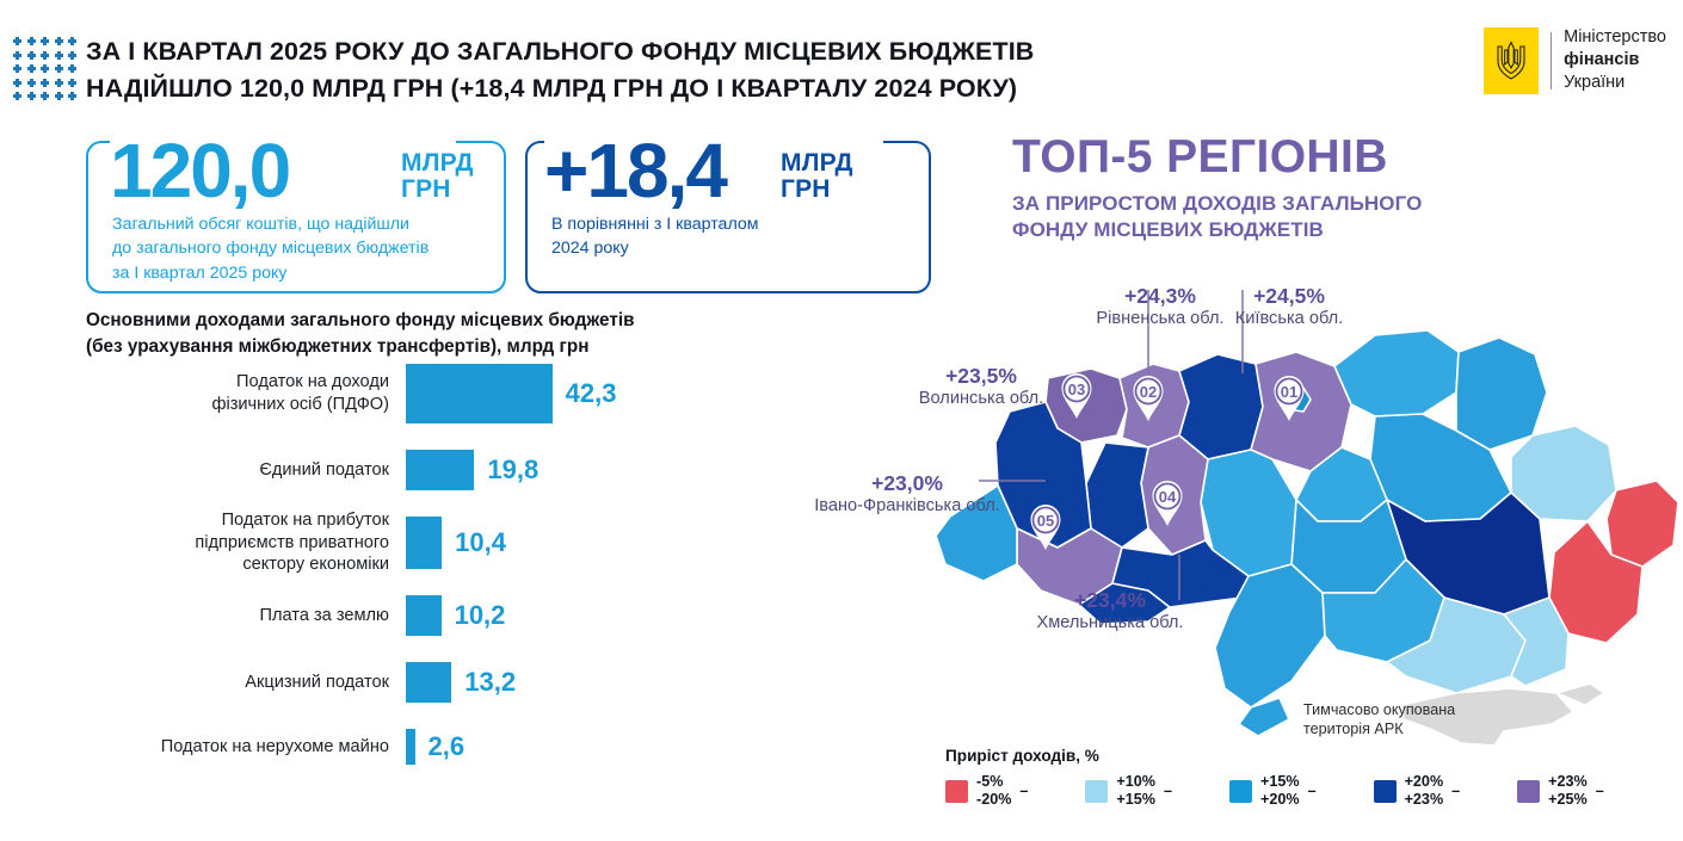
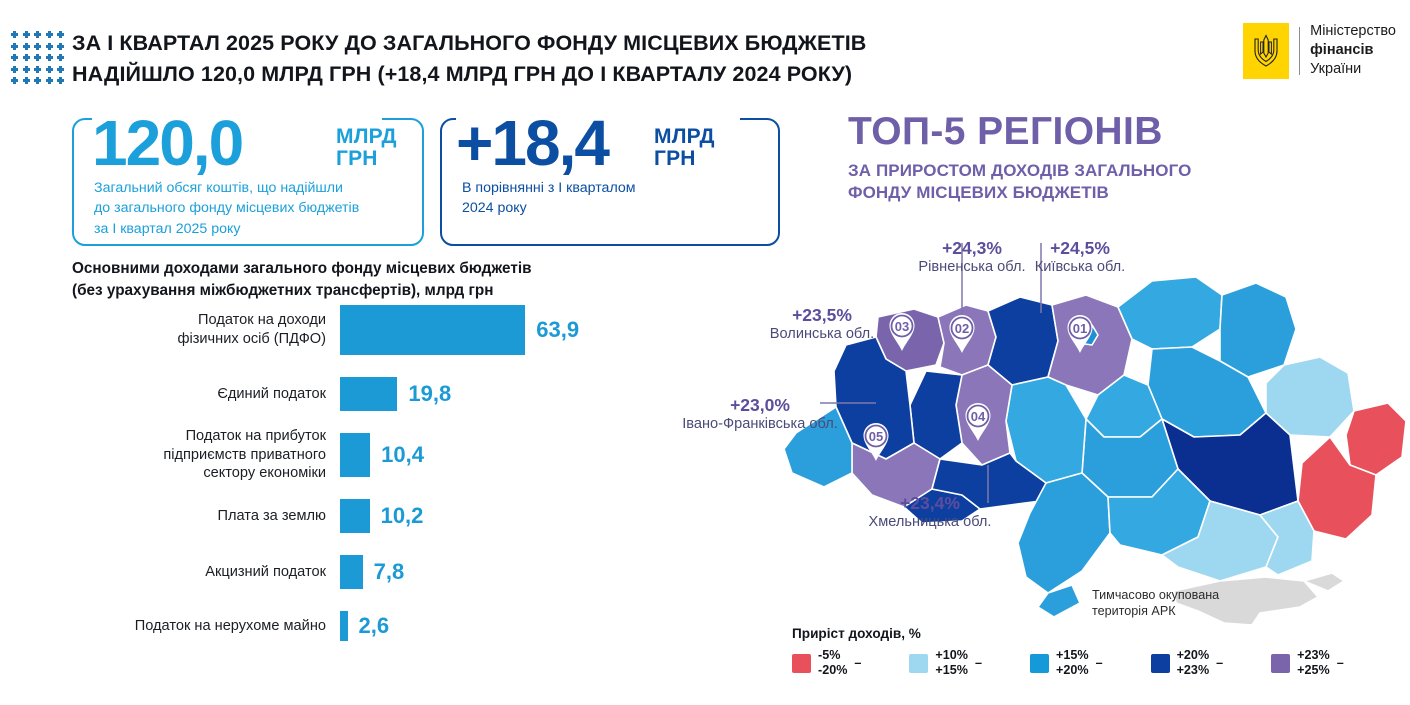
Податок на доходи фізичних осіб (ПДФО): 42,3 -> 63,9
Акцизний податок: 13,2 -> 7,8
